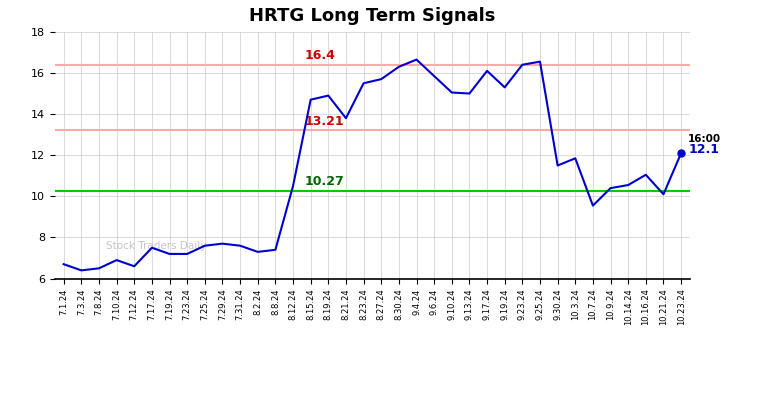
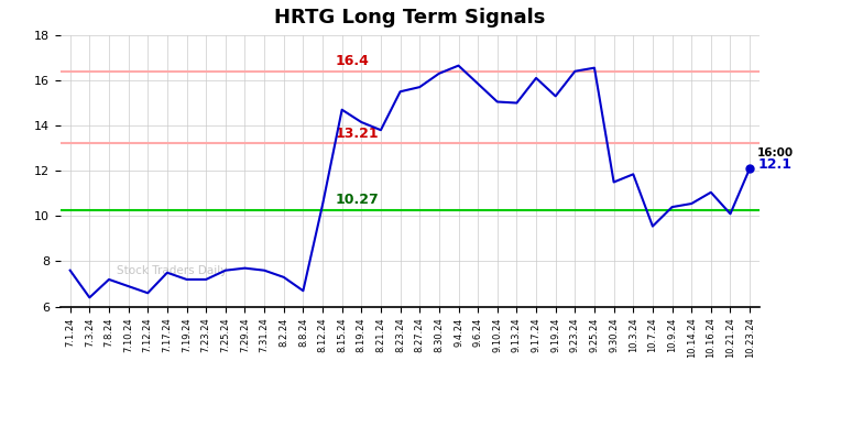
7.1.24: 6.70 -> 7.60
7.8.24: 6.50 -> 7.20
8.8.24: 7.40 -> 6.70
8.19.24: 14.90 -> 14.15
